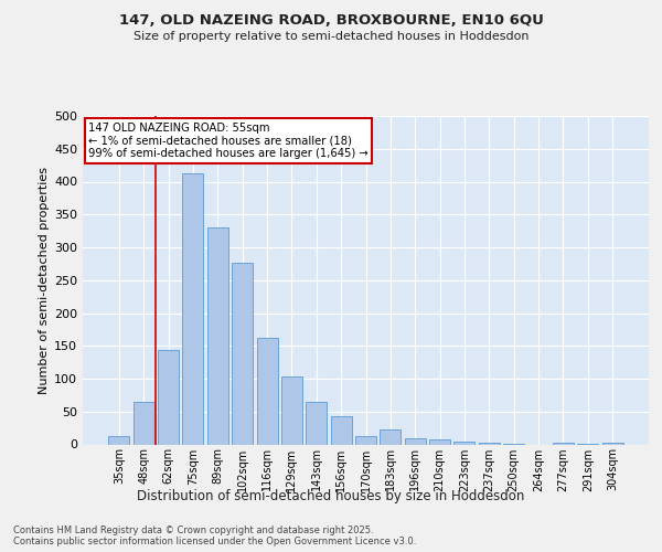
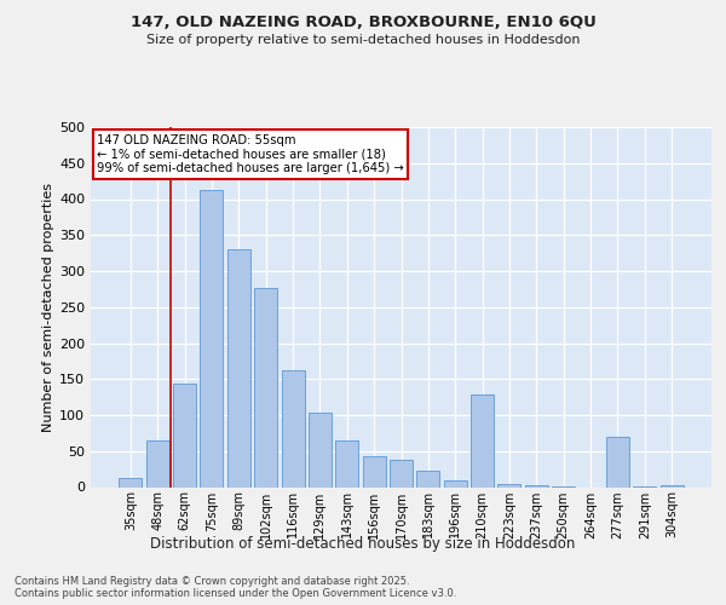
170sqm: 13 -> 38
210sqm: 7 -> 128
277sqm: 2 -> 70
